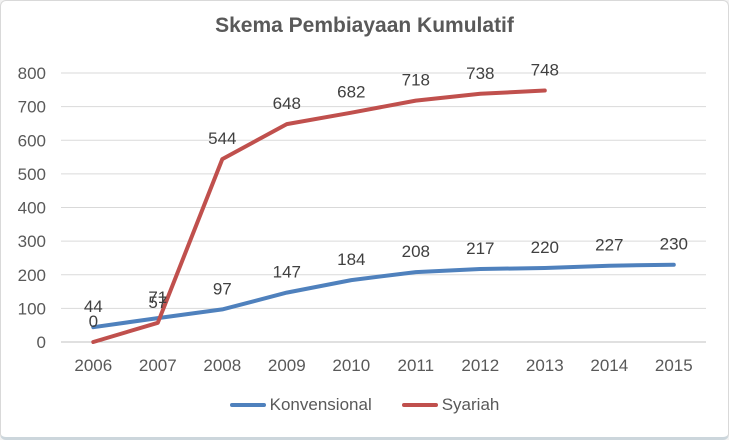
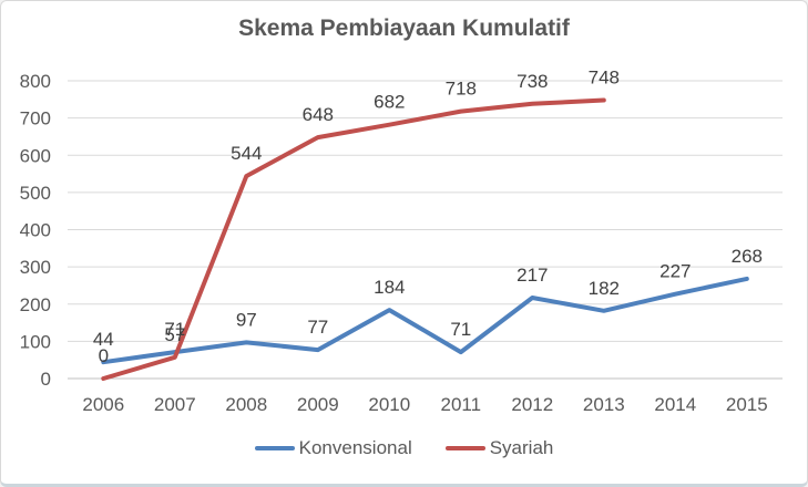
Konvensional/2009: 147 -> 77
Konvensional/2011: 208 -> 71
Konvensional/2013: 220 -> 182
Konvensional/2015: 230 -> 268
